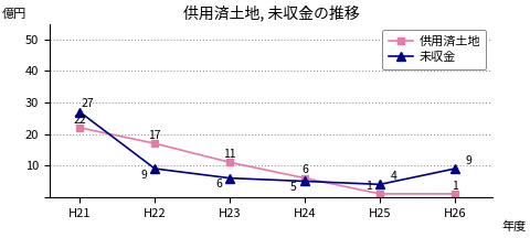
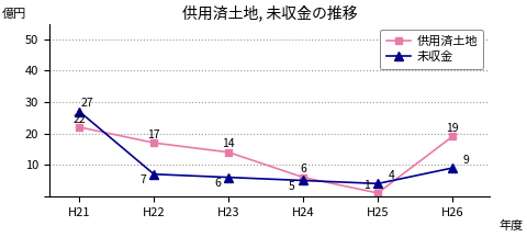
未収金/H22: 9 -> 7
供用済土地/H23: 11 -> 14
供用済土地/H26: 1 -> 19
